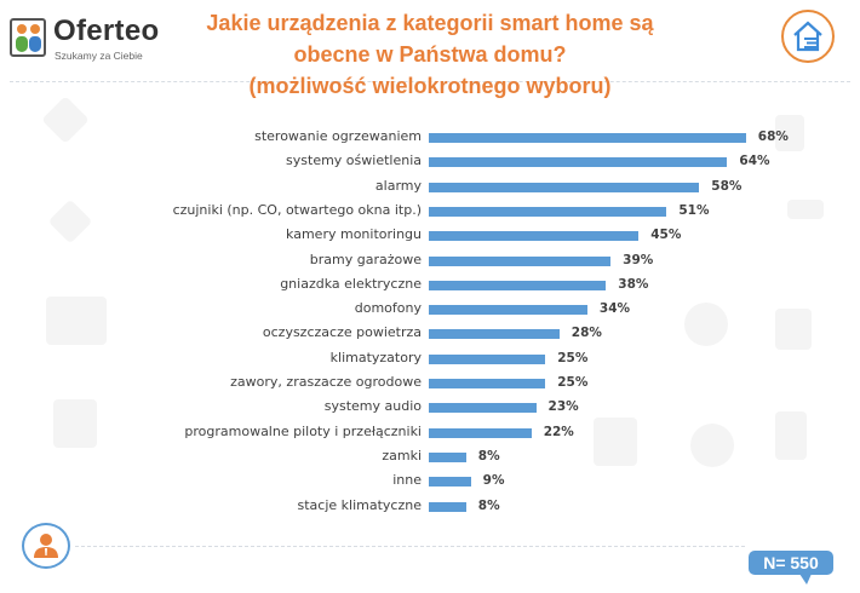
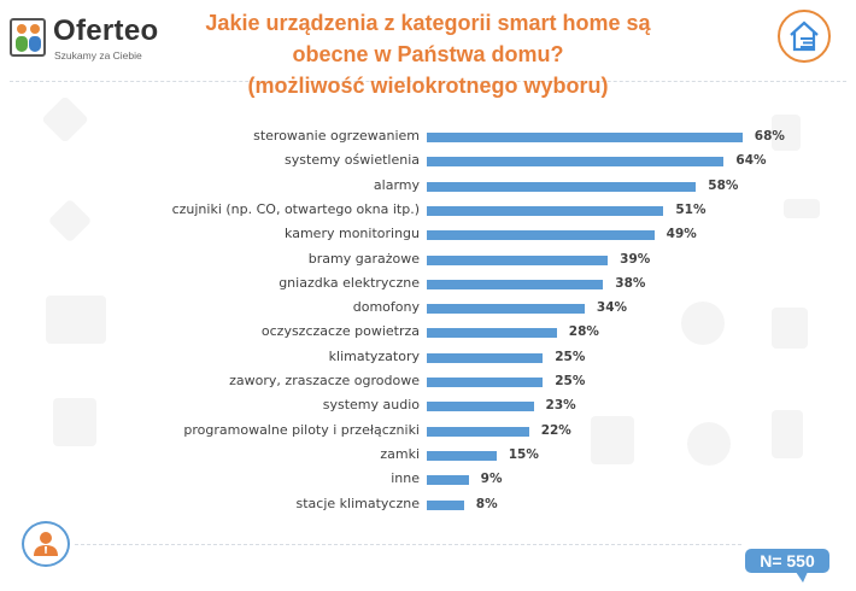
kamery monitoringu: 45% -> 49%
zamki: 8% -> 15%
